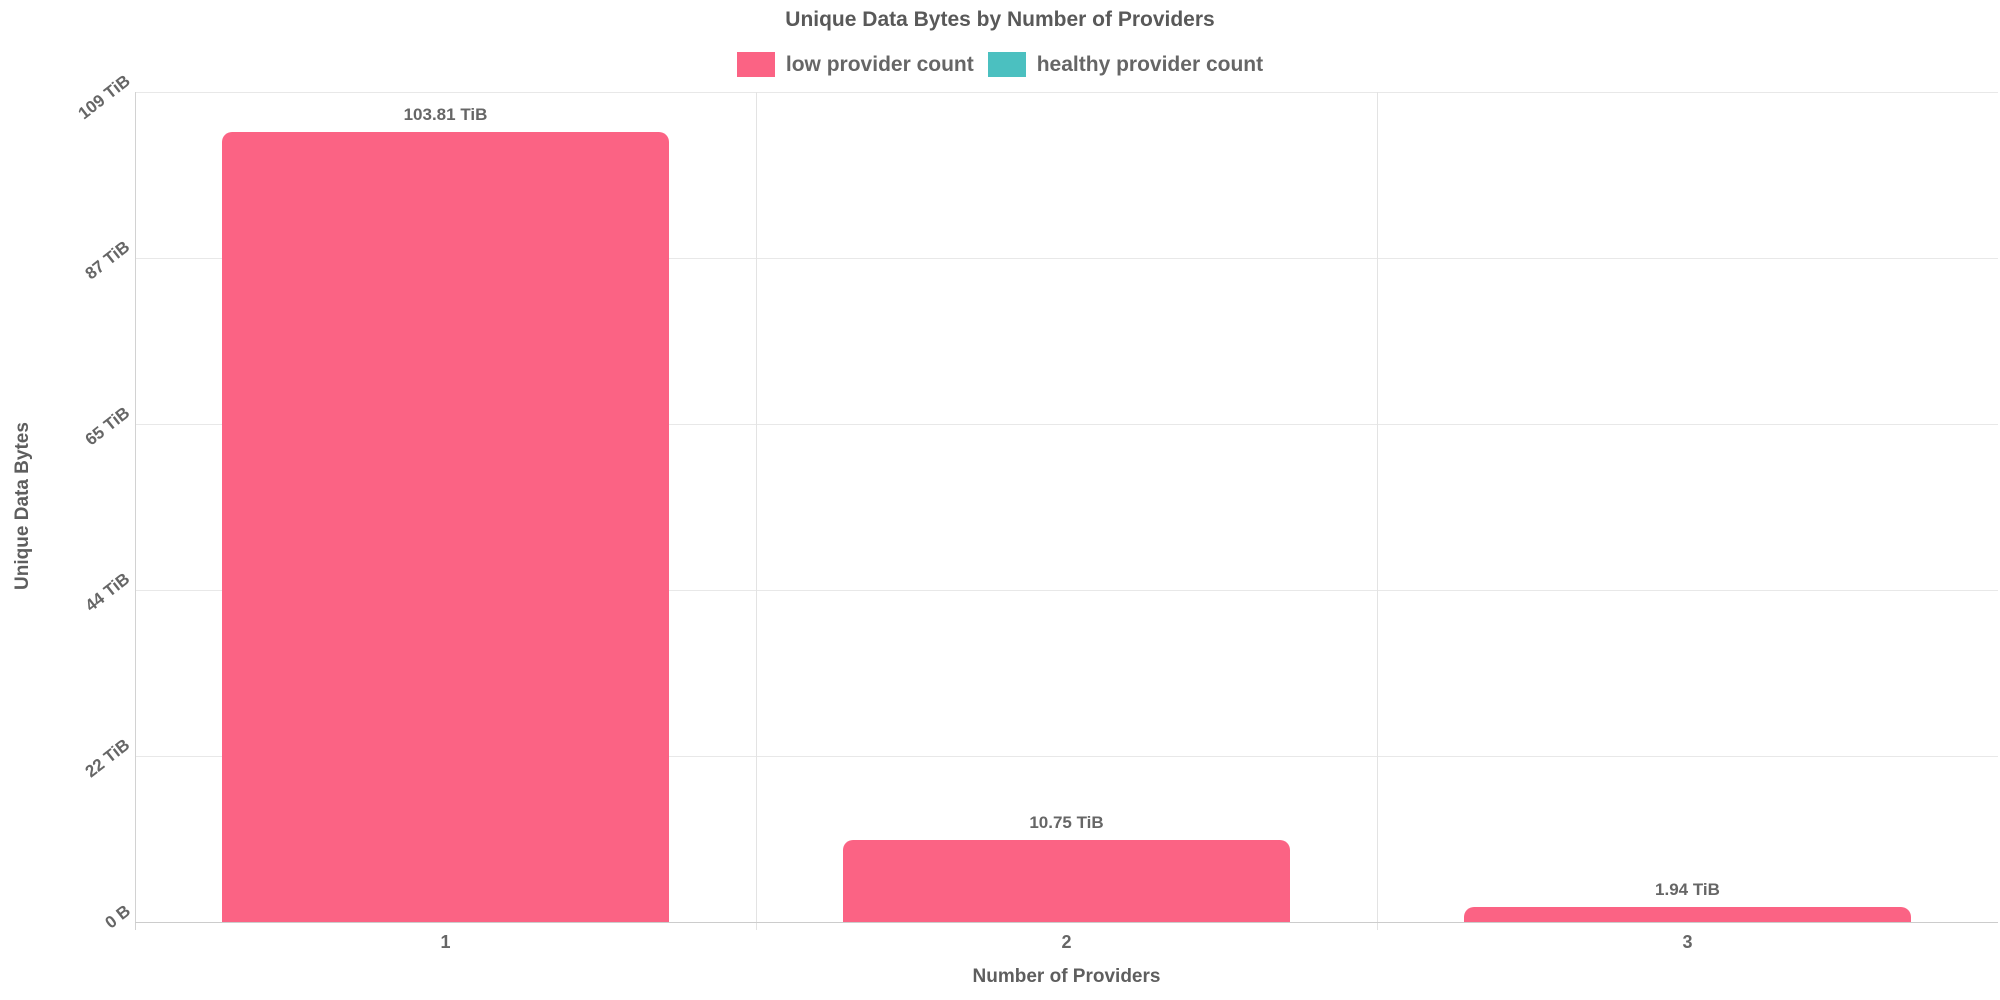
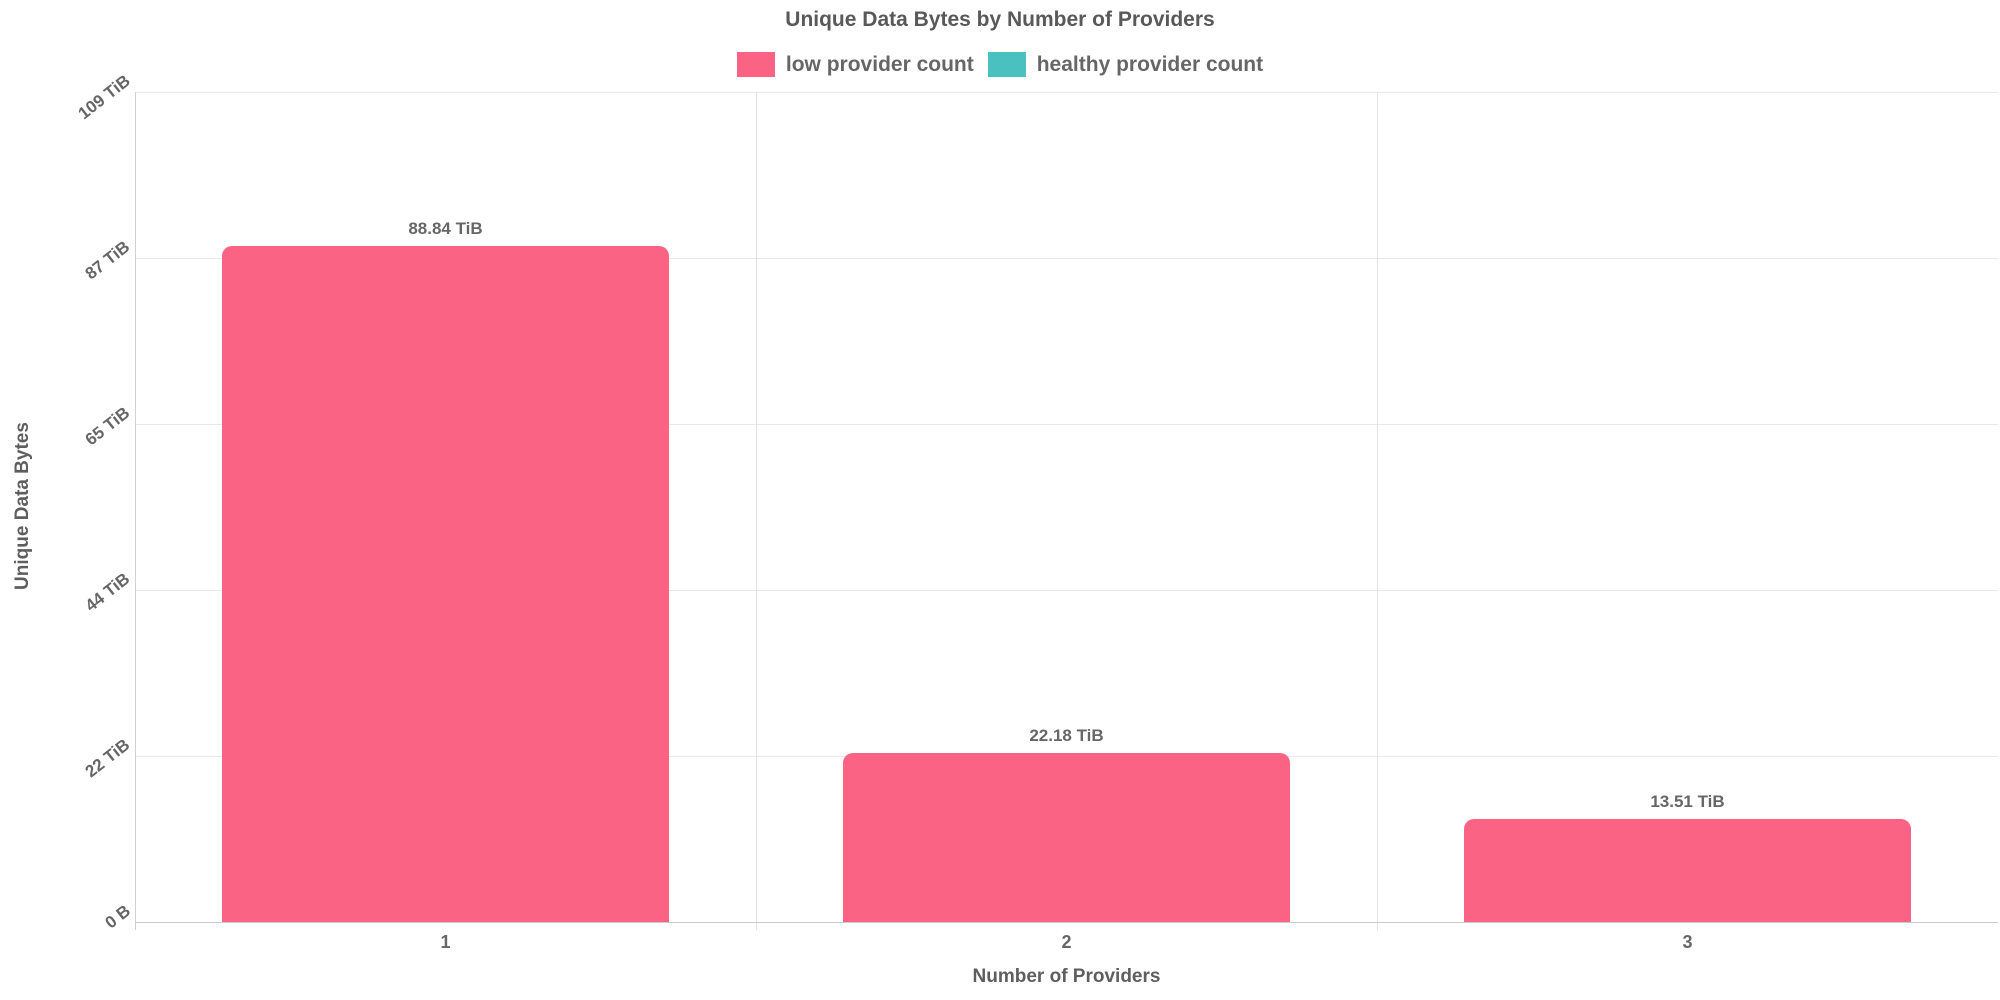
low provider count/1: 103.81 -> 88.84
low provider count/2: 10.75 -> 22.18
low provider count/3: 1.94 -> 13.51
